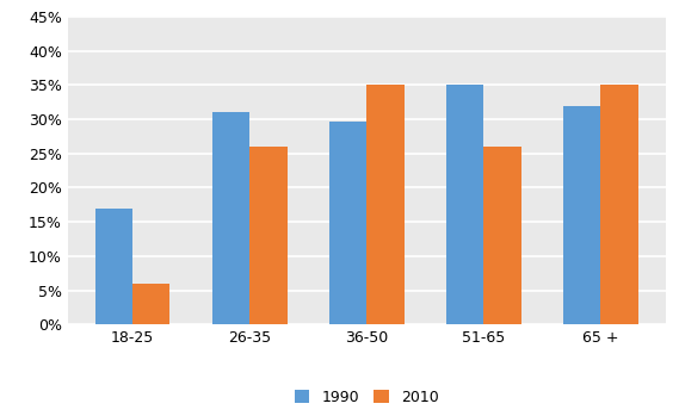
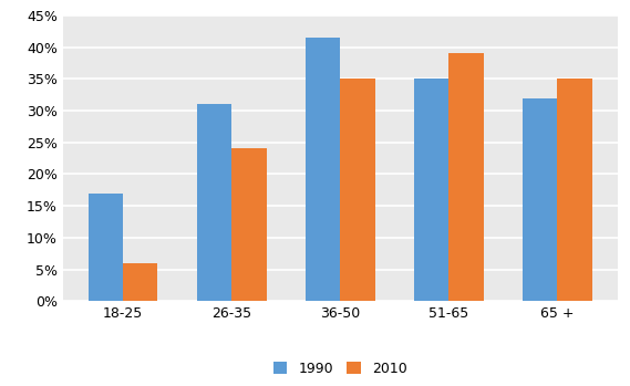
2010/26-35: 26% -> 24%
1990/36-50: 29.6% -> 41.5%
2010/51-65: 26% -> 39%
